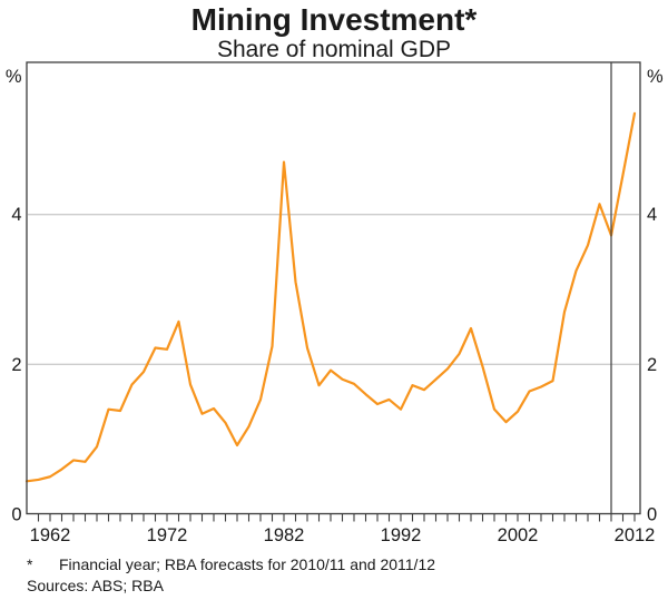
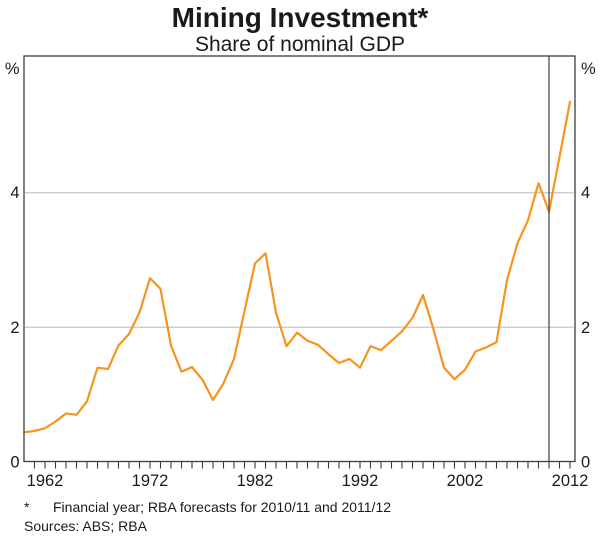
1972: 2.2 -> 2.7
1982: 4.7 -> 3.0
